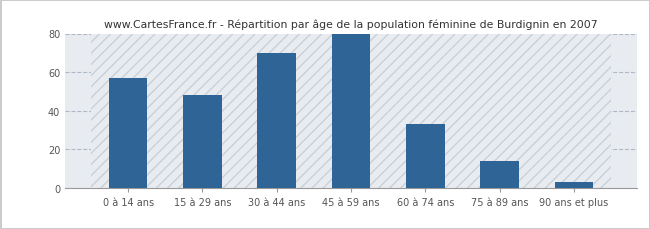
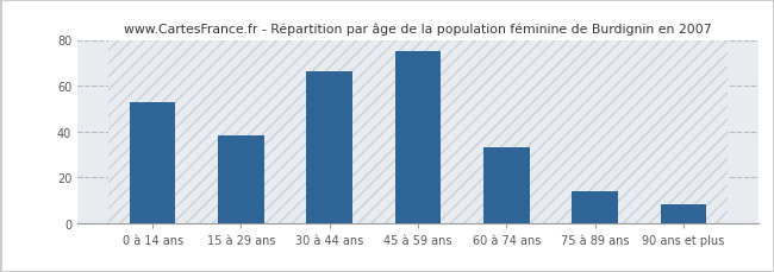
0 à 14 ans: 57 -> 53
15 à 29 ans: 48 -> 38
30 à 44 ans: 70 -> 66
45 à 59 ans: 80 -> 75
90 ans et plus: 3 -> 8
